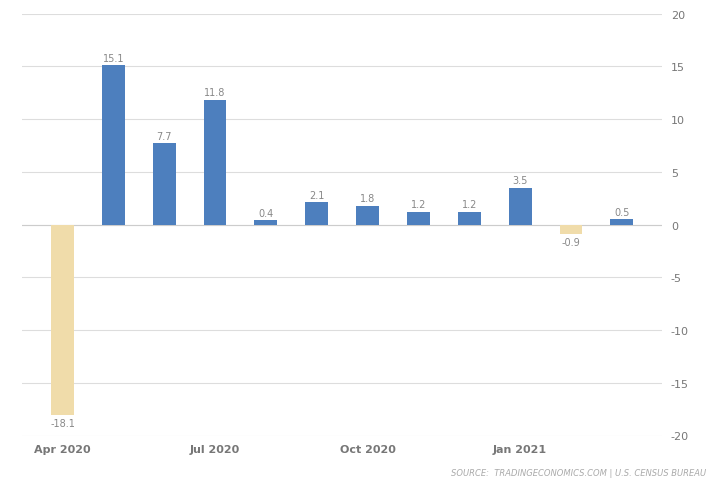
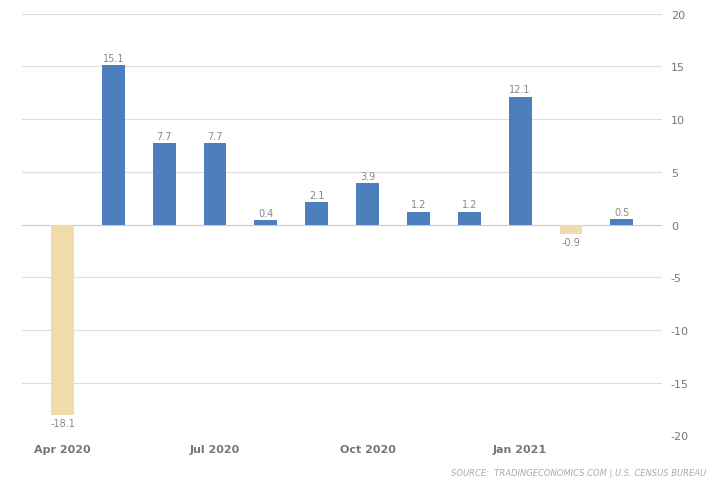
Jul 2020: 11.8 -> 7.7
Oct 2020: 1.8 -> 3.9
Jan 2021: 3.5 -> 12.1
